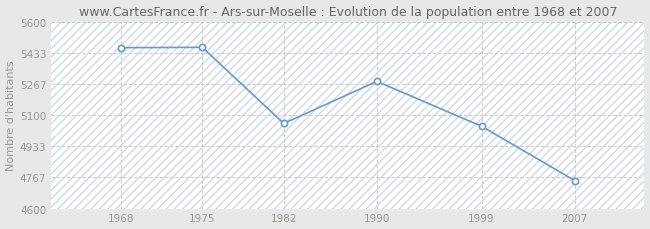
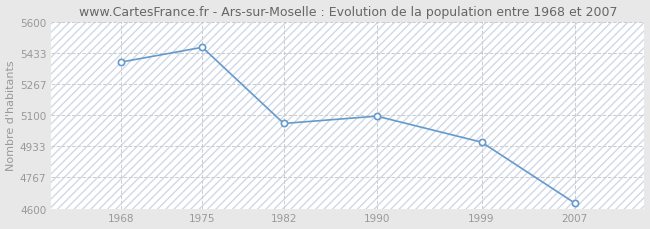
1968: 5460 -> 5380
1990: 5280 -> 5090
1999: 5040 -> 4960
2007: 4750 -> 4630
